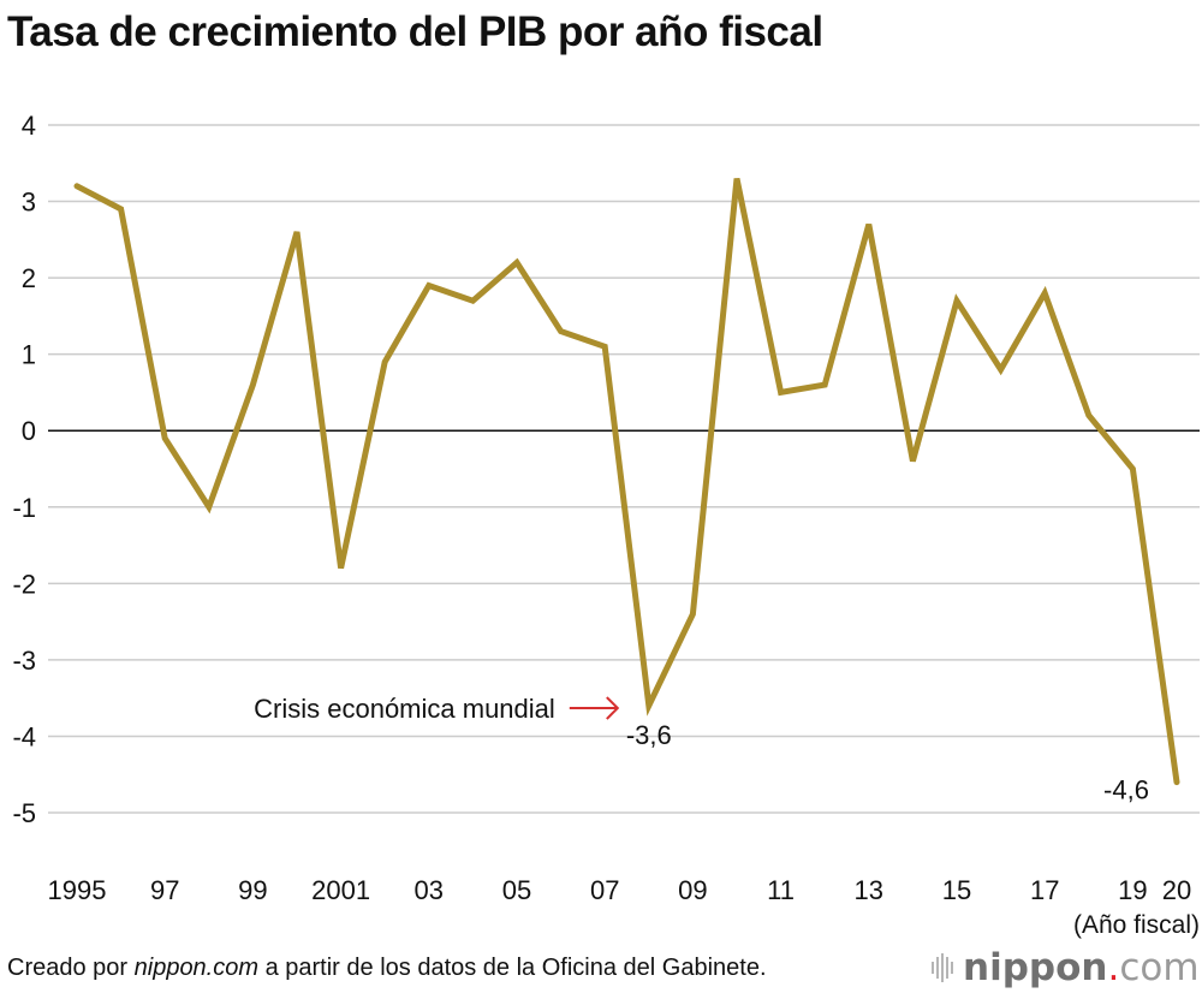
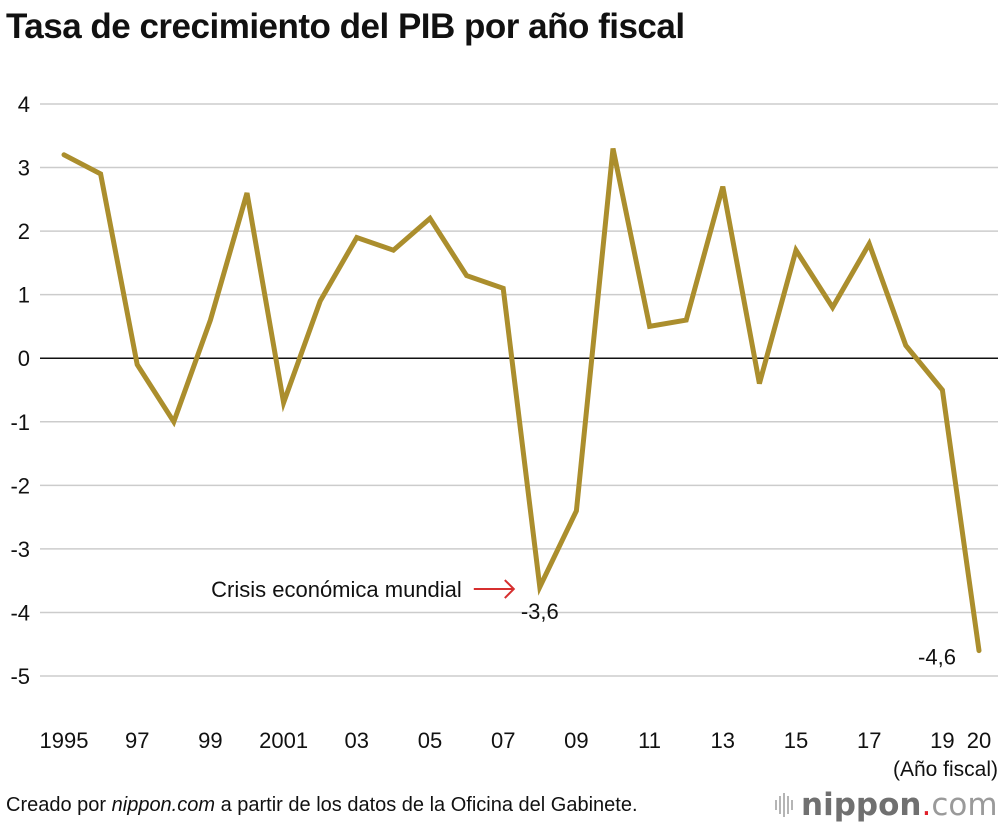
2001: -1.8 -> -0.7
